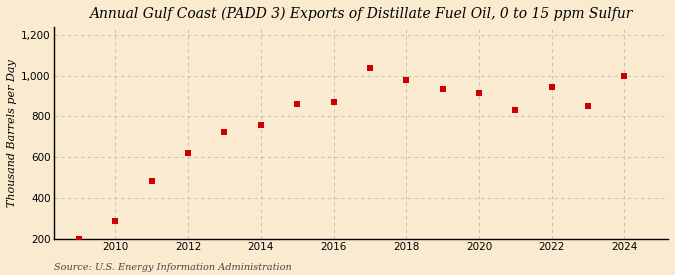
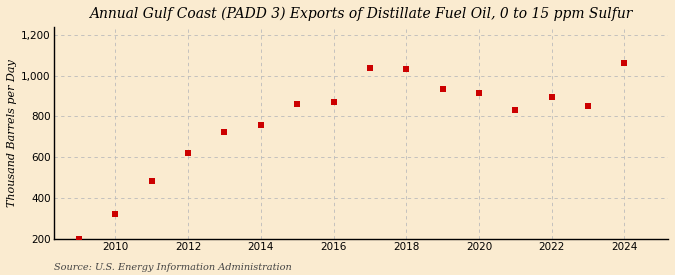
2010: 285 -> 320
2018: 980 -> 1,030
2022: 945 -> 895
2024: 1,000 -> 1,060
